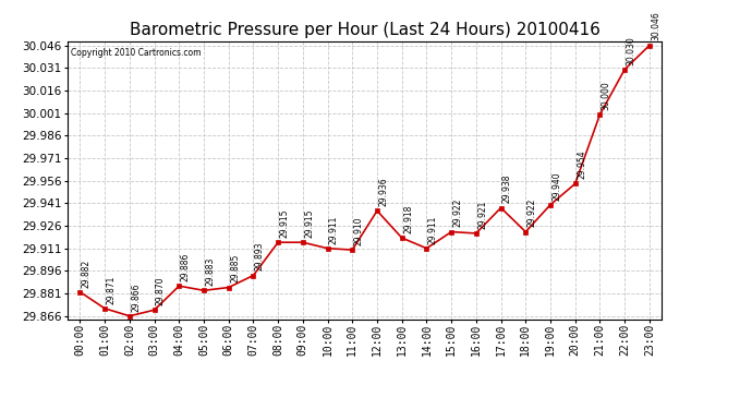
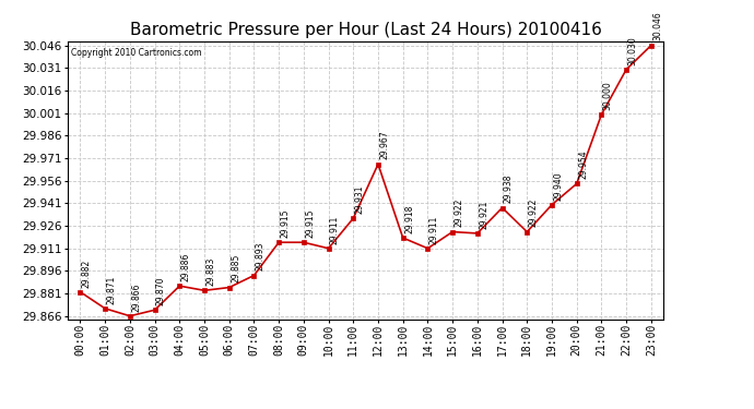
11:00: 29.910 -> 29.931
12:00: 29.936 -> 29.967
